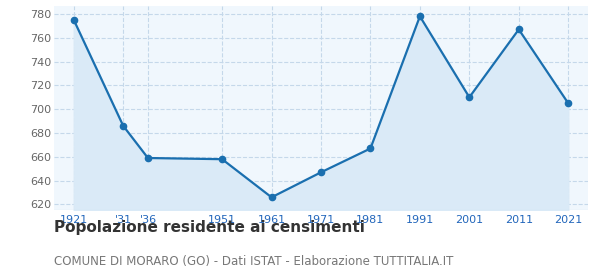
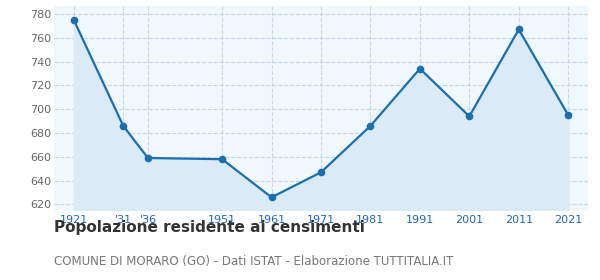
1981: 667 -> 686
1991: 778 -> 734
2001: 710 -> 694
2021: 705 -> 695
